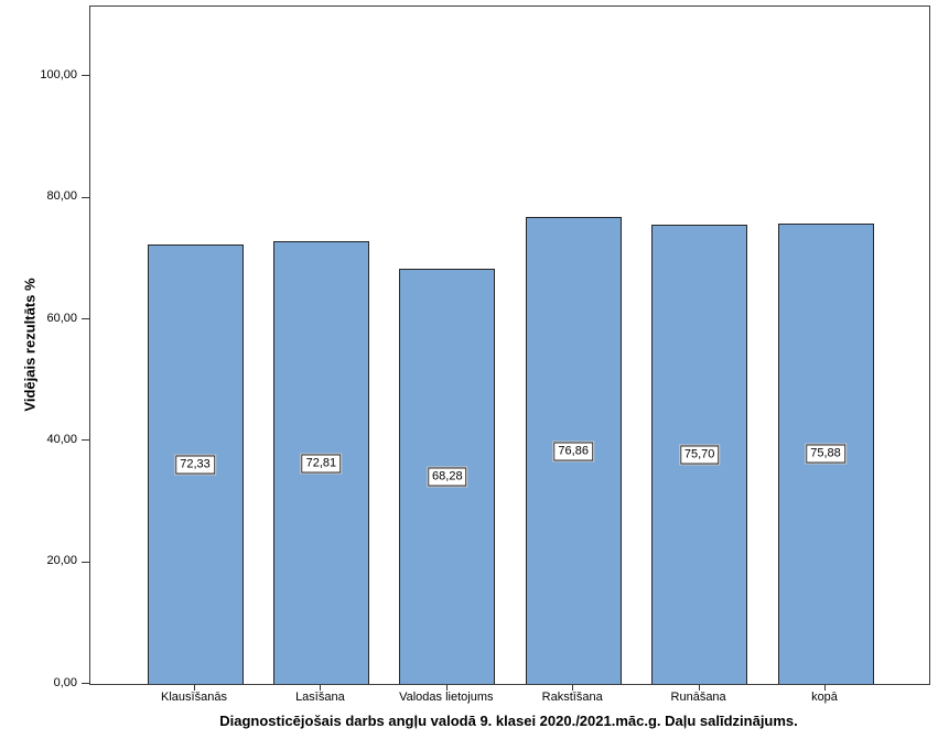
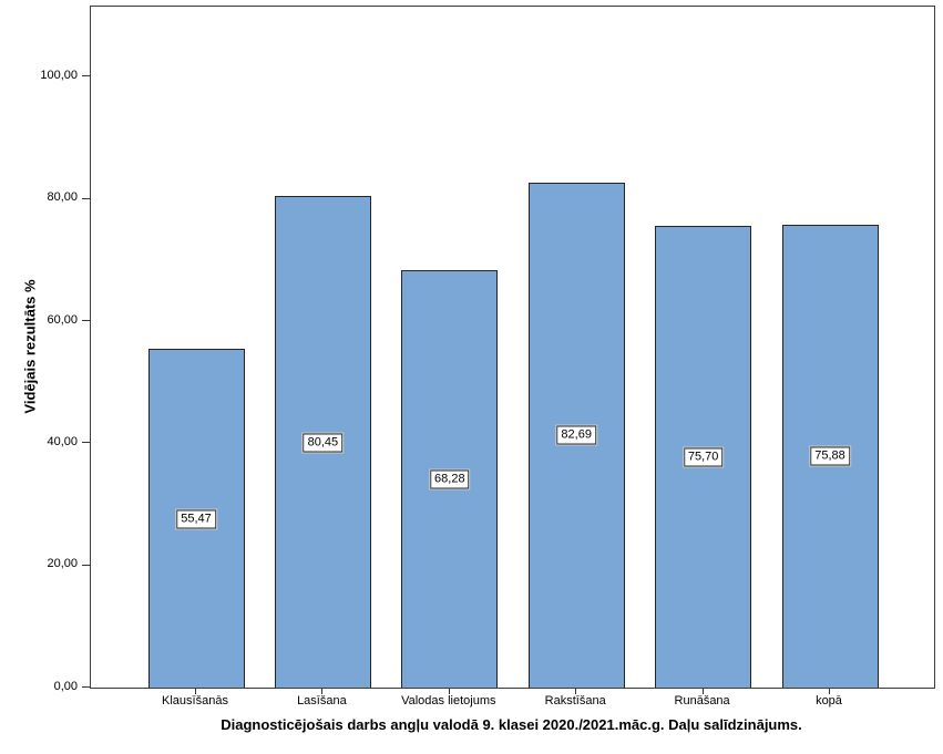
Klausīšanās: 72,33 -> 55,47
Lasīšana: 72,81 -> 80,45
Rakstīšana: 76,86 -> 82,69
